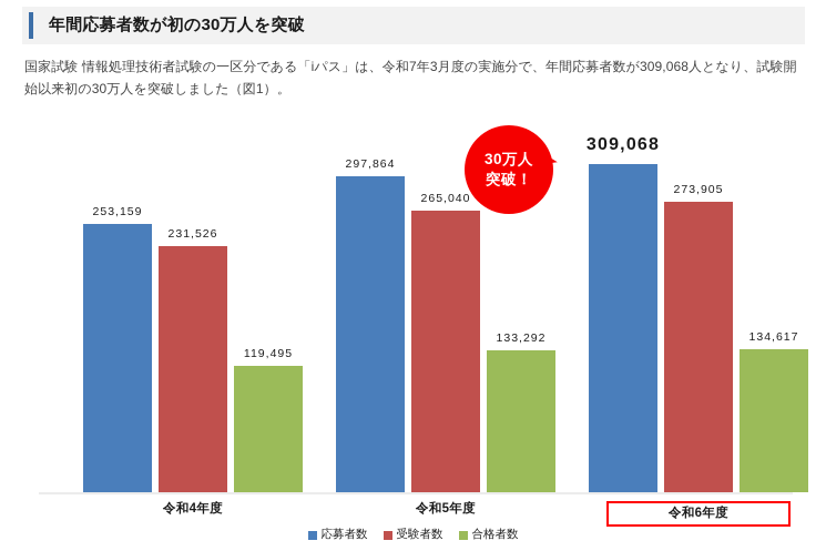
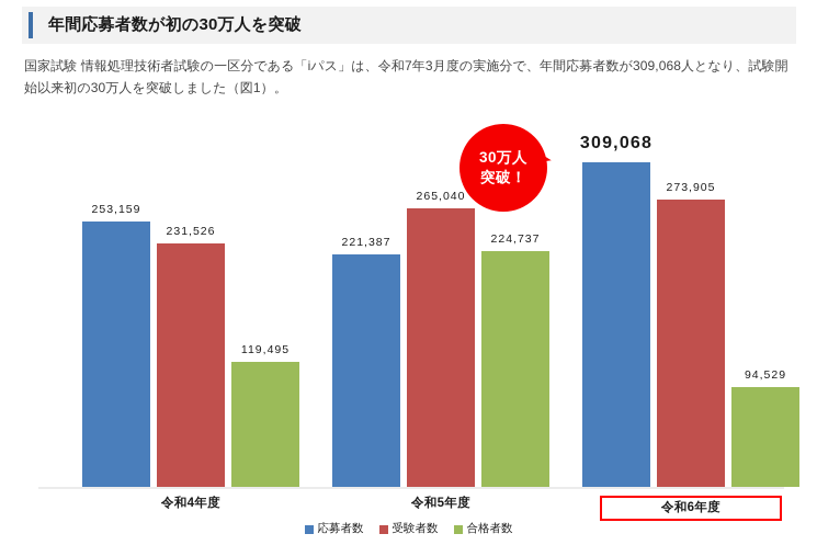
応募者数/令和5年度: 297,864 -> 221,387
合格者数/令和5年度: 133,292 -> 224,737
合格者数/令和6年度: 134,617 -> 94,529
